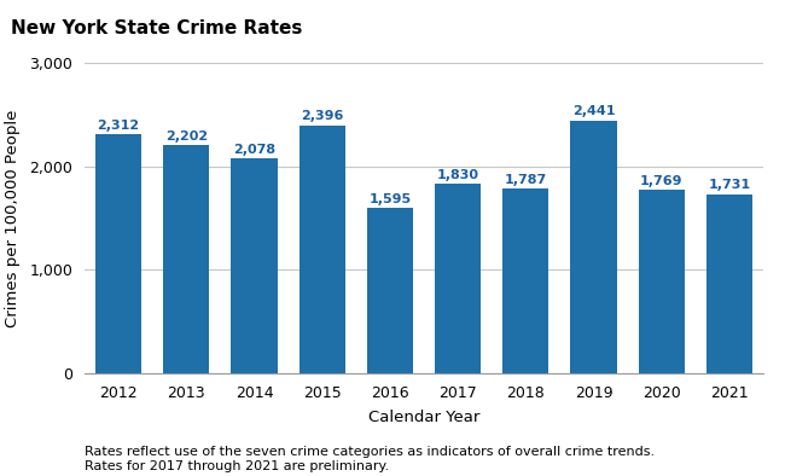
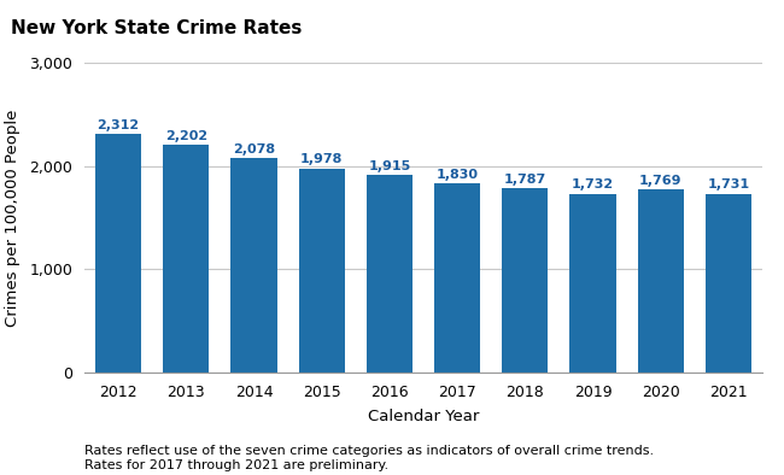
2015: 2,396 -> 1,978
2016: 1,595 -> 1,915
2019: 2,441 -> 1,732
